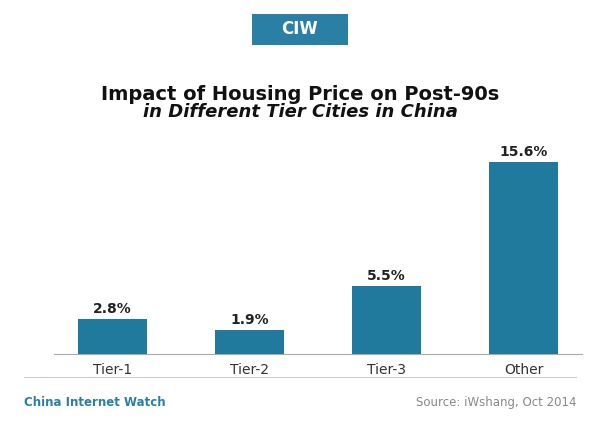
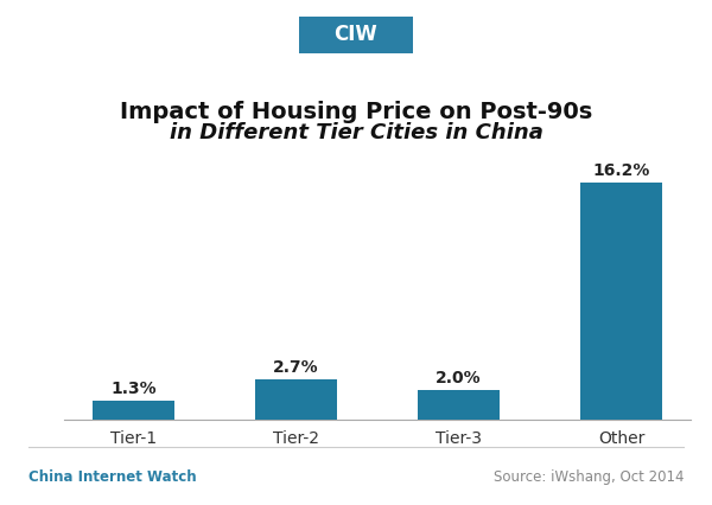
Tier-1: 2.8% -> 1.3%
Tier-2: 1.9% -> 2.7%
Tier-3: 5.5% -> 2.0%
Other: 15.6% -> 16.2%
